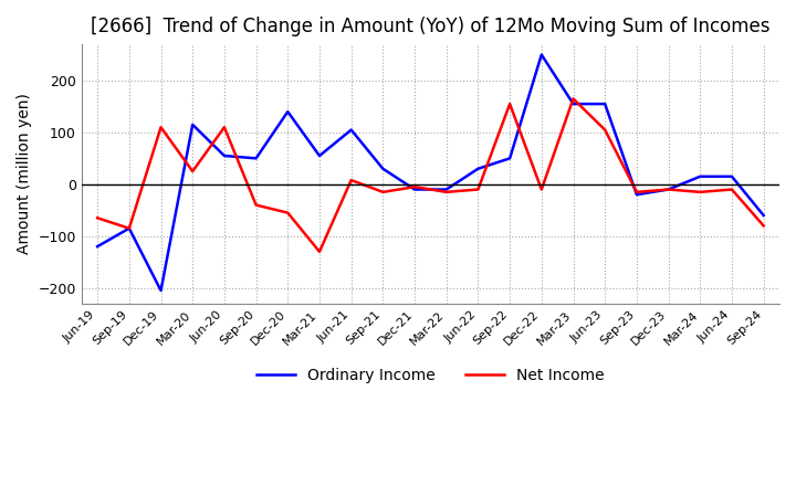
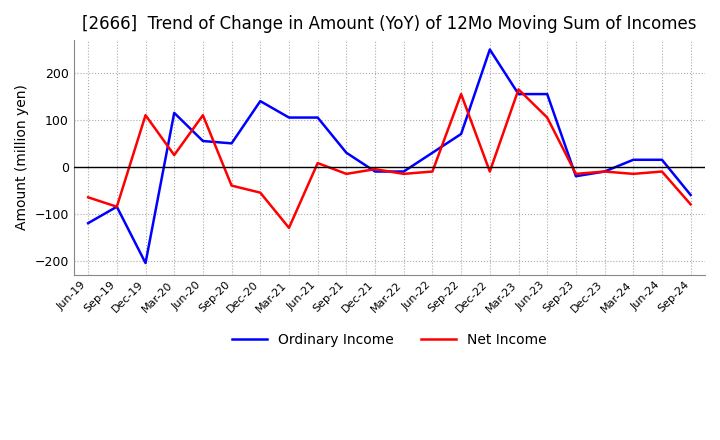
Ordinary Income/Mar-21: 55 -> 105
Ordinary Income/Sep-22: 50 -> 70
